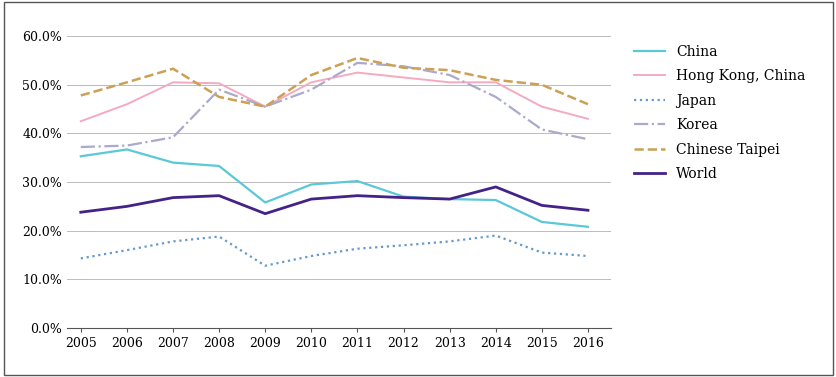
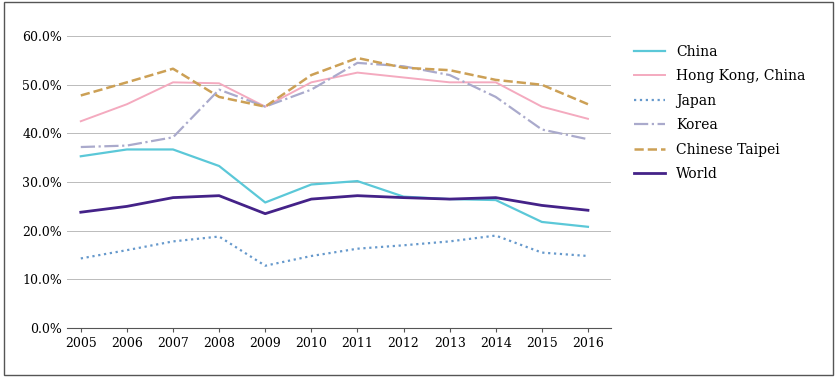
China/2007: 34.0% -> 36.7%
World/2014: 29.0% -> 26.8%
